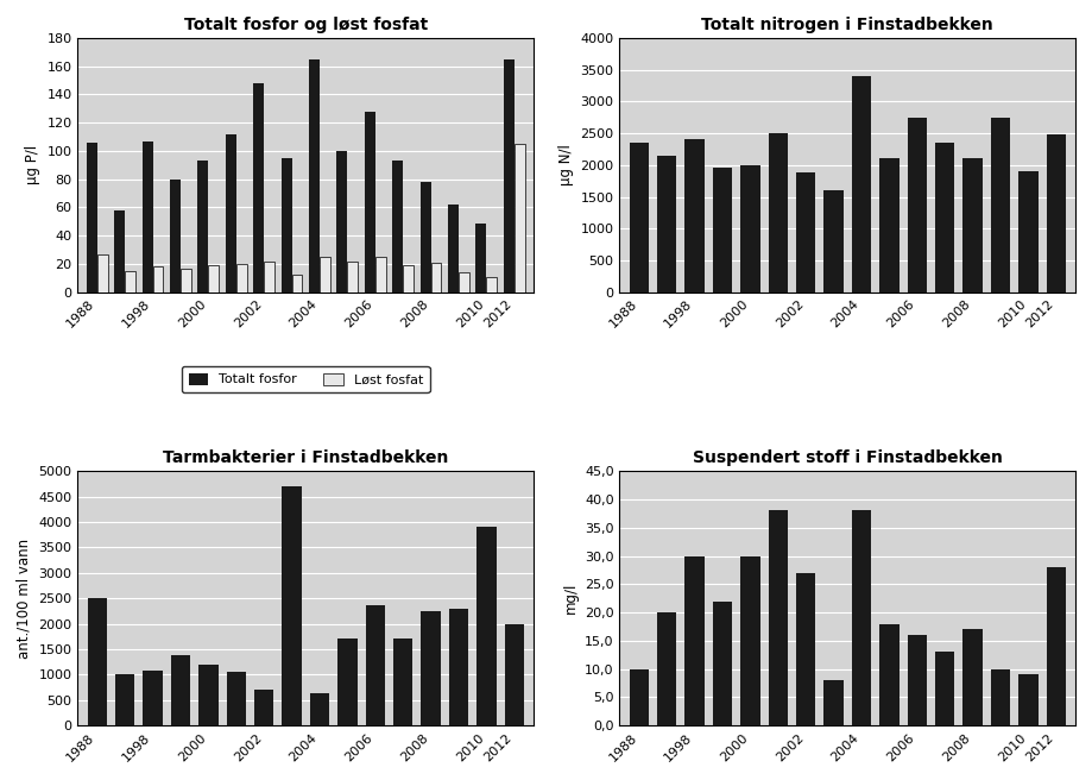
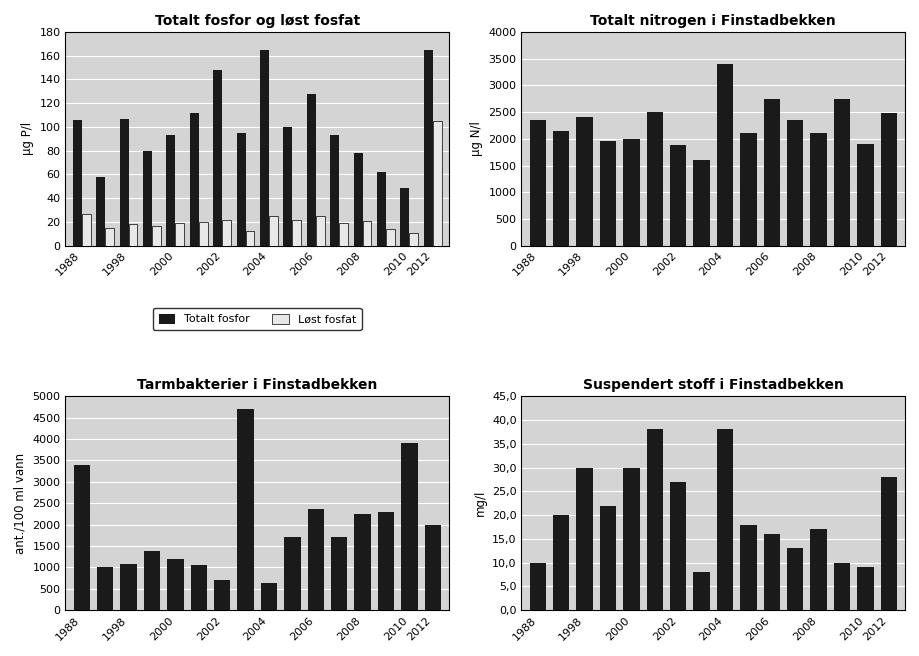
Tarmbakterier i Finstadbekken/1988: 2500 -> 3400
